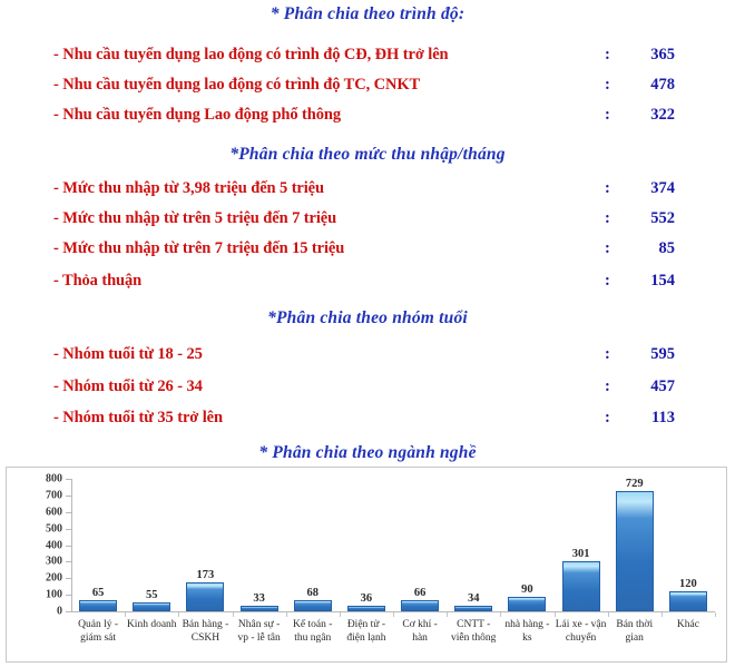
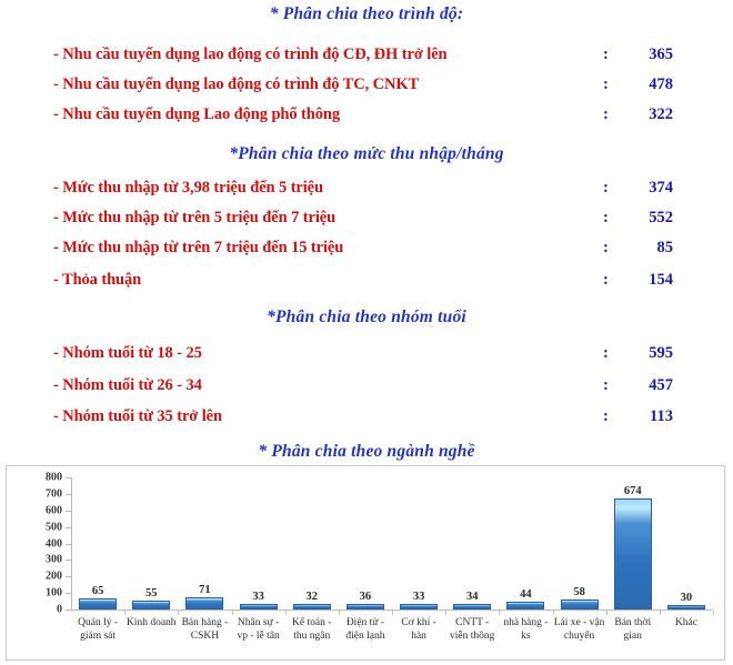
Bán hàng - CSKH: 173 -> 71
Kế toán - thu ngân: 68 -> 32
Cơ khí - hàn: 66 -> 33
nhà hàng - ks: 90 -> 44
Lái xe - vận chuyển: 301 -> 58
Bán thời gian: 729 -> 674
Khác: 120 -> 30
